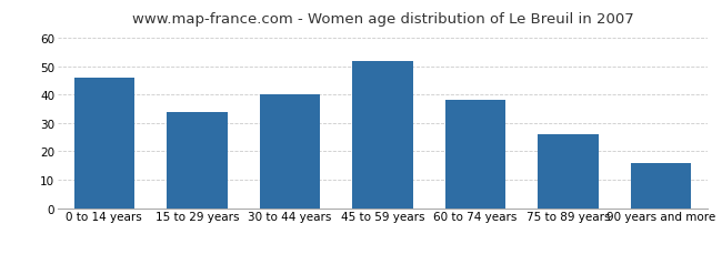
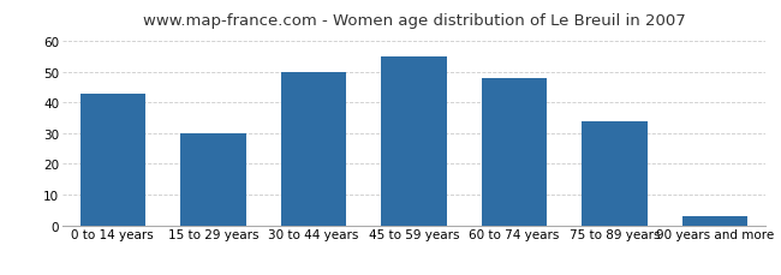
0 to 14 years: 46 -> 43
15 to 29 years: 34 -> 30
30 to 44 years: 40 -> 50
45 to 59 years: 52 -> 55
60 to 74 years: 38 -> 48
75 to 89 years: 26 -> 34
90 years and more: 16 -> 3
